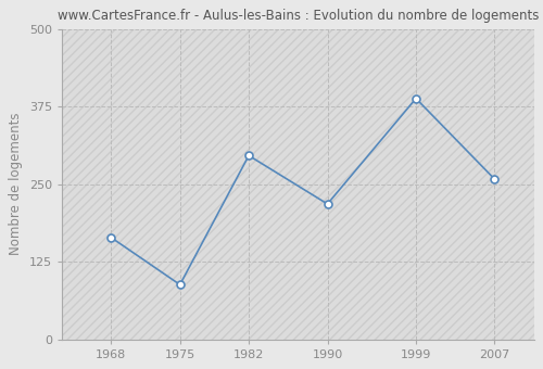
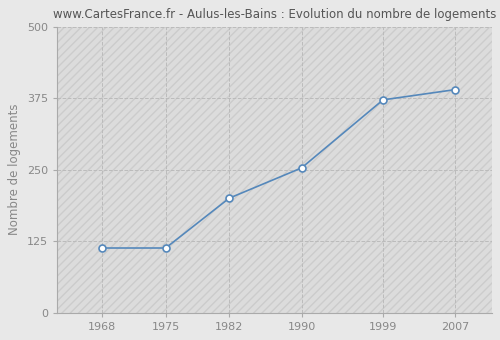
1968: 164 -> 113
1975: 88 -> 113
1982: 296 -> 200
1990: 218 -> 253
1999: 388 -> 372
2007: 258 -> 390
